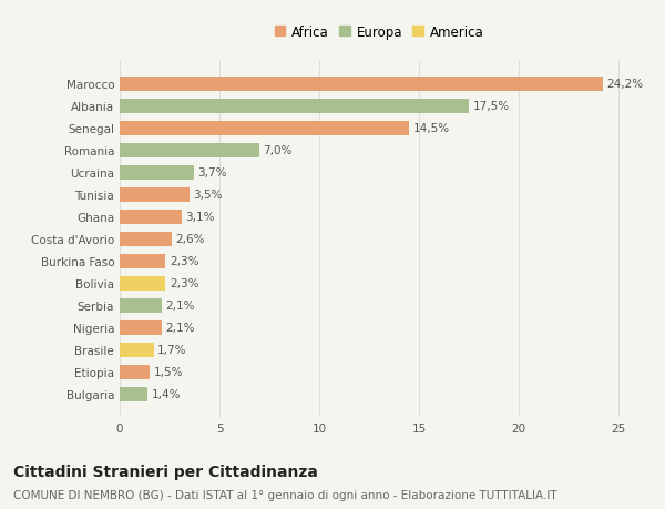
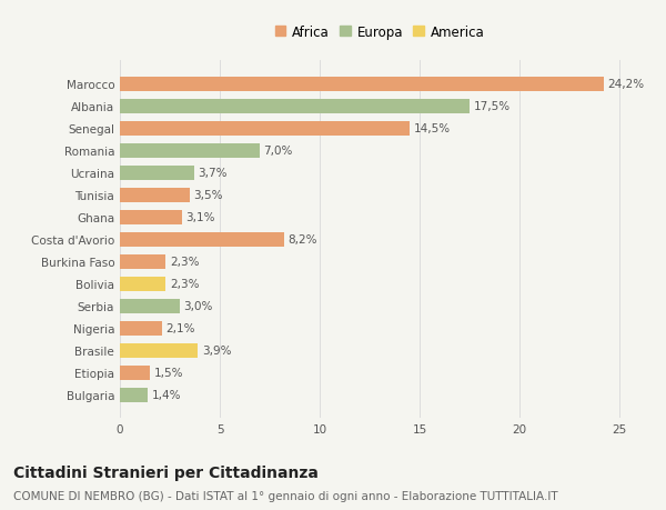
Costa d'Avorio: 2,6% -> 8,2%
Serbia: 2,1% -> 3,0%
Brasile: 1,7% -> 3,9%
